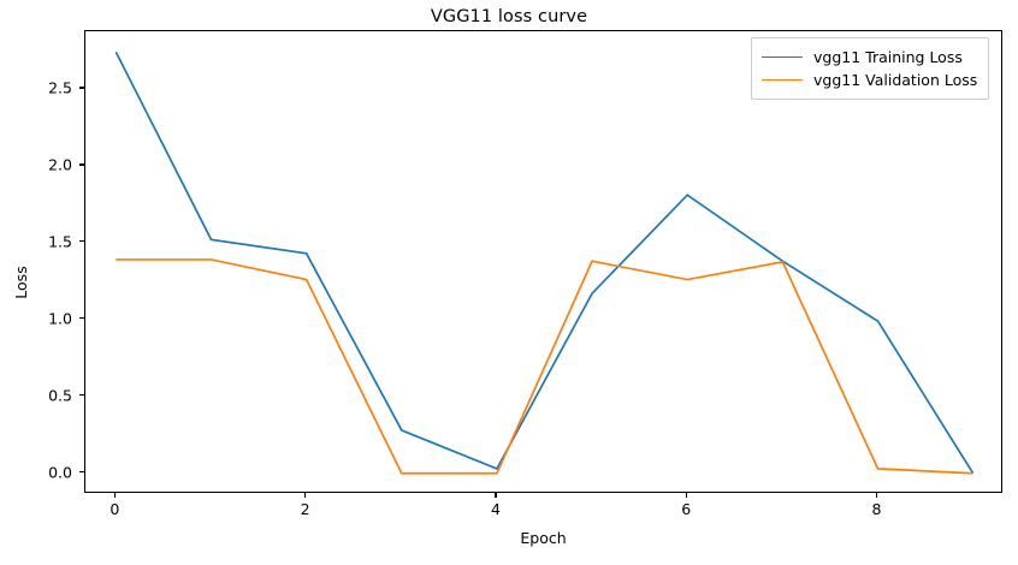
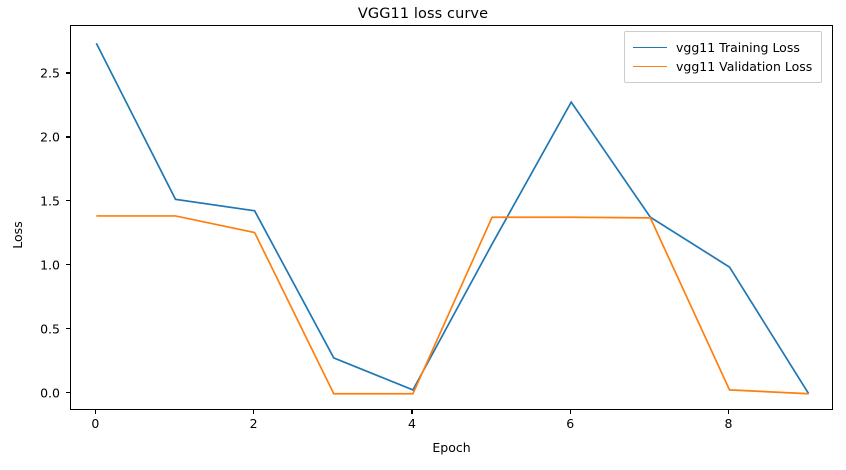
vgg11 Training Loss/6: 1.81 -> 2.28
vgg11 Validation Loss/6: 1.26 -> 1.38
